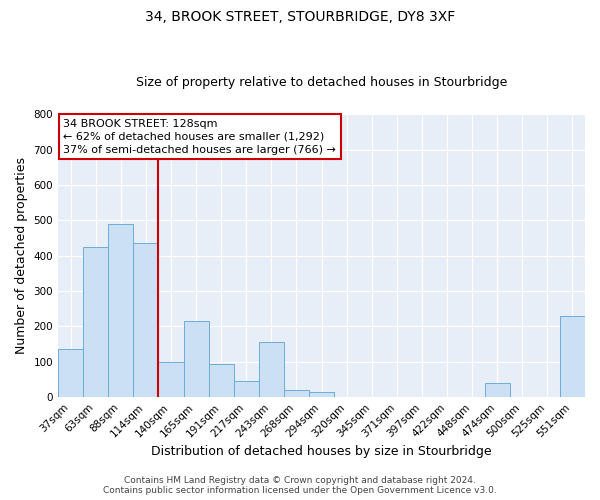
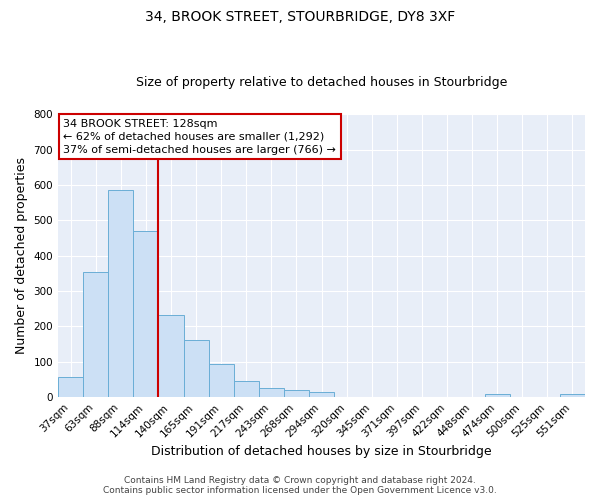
37sqm: 135 -> 57
63sqm: 425 -> 355
88sqm: 490 -> 587
114sqm: 435 -> 470
140sqm: 100 -> 233
165sqm: 215 -> 163
243sqm: 155 -> 25
474sqm: 40 -> 8
551sqm: 230 -> 8
